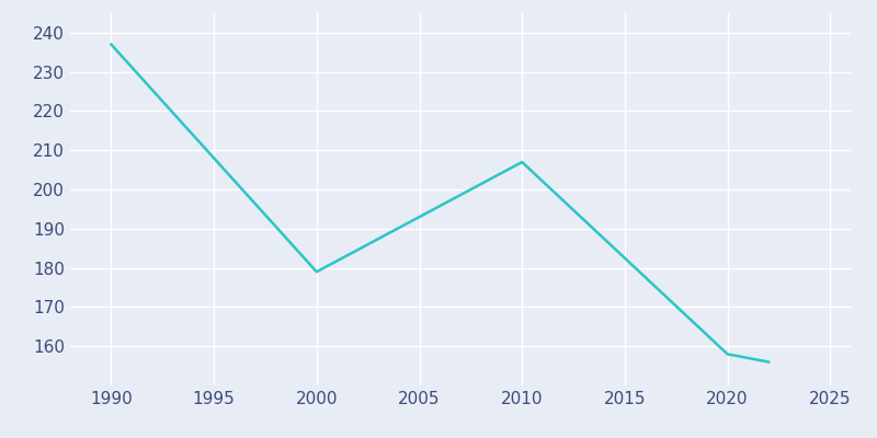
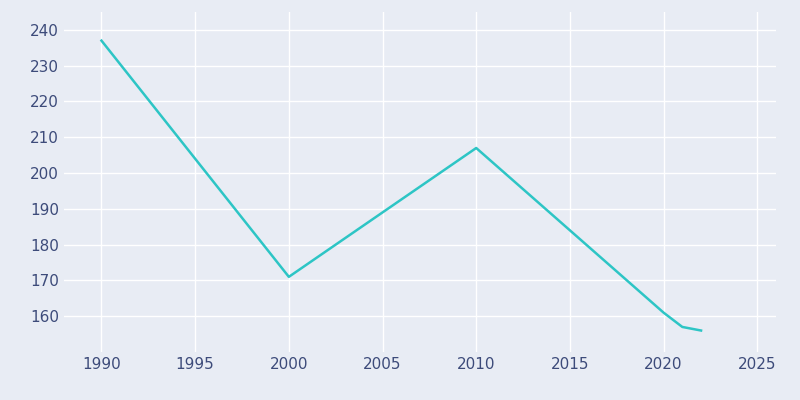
2000: 179 -> 171
2020: 158 -> 161
